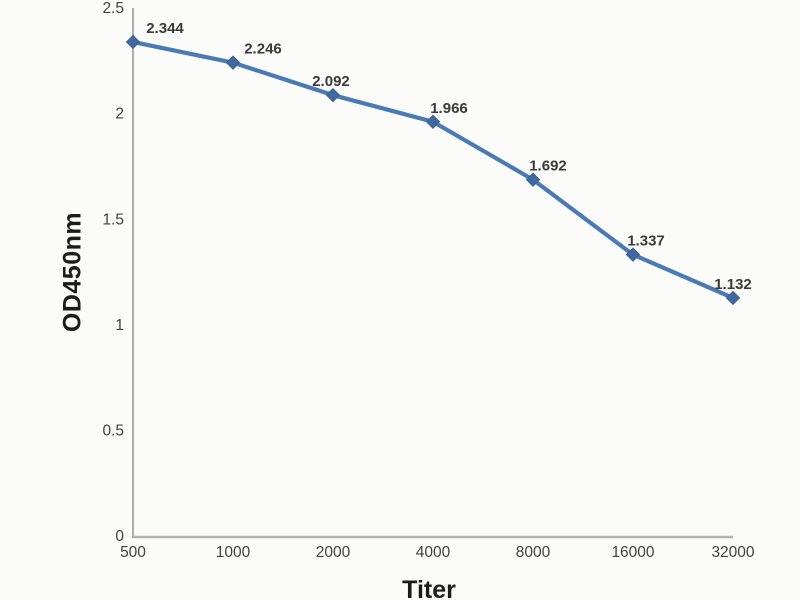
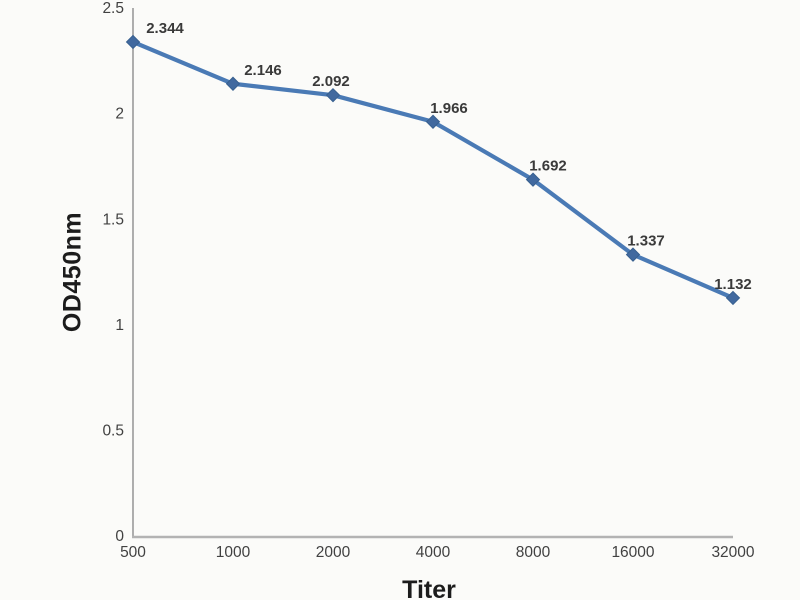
1000: 2.246 -> 2.146
